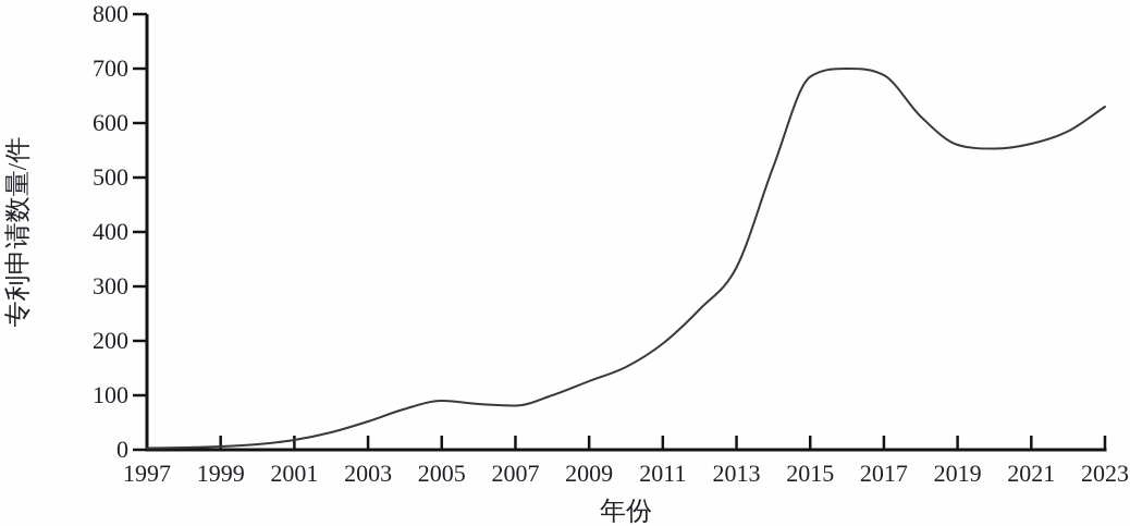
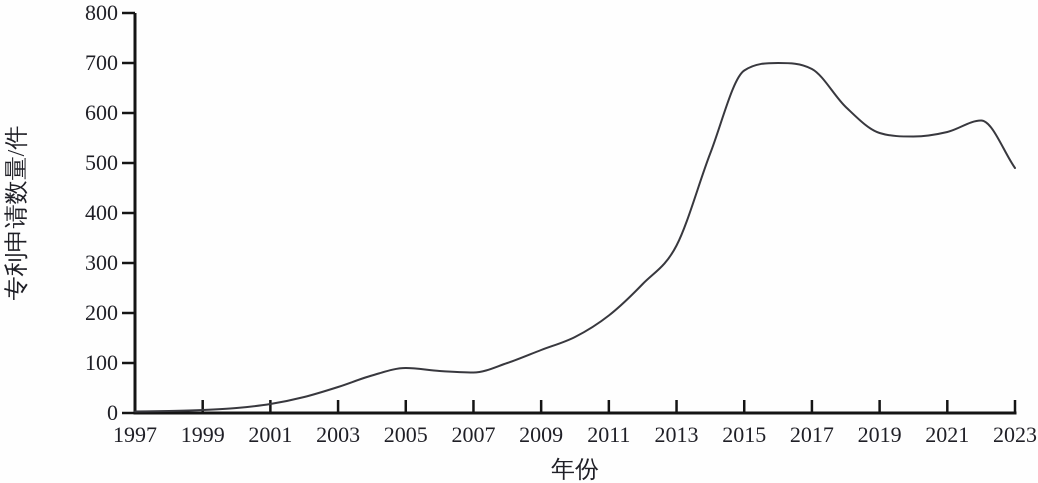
2023: 630 -> 490
